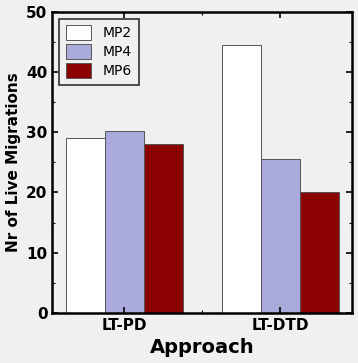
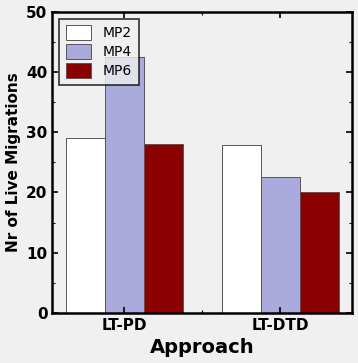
MP4/LT-PD: 30.2 -> 42.4
MP2/LT-DTD: 44.5 -> 27.8
MP4/LT-DTD: 25.5 -> 22.6
